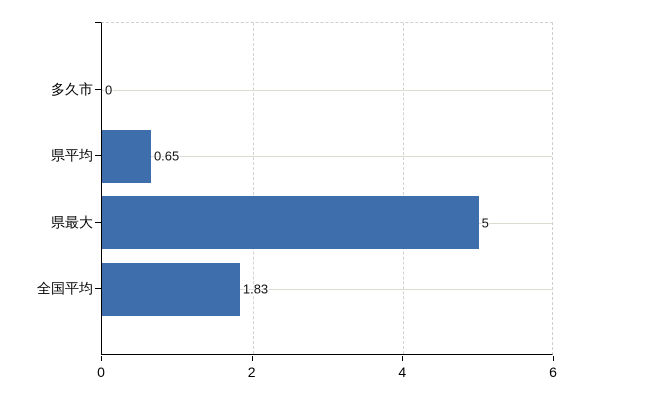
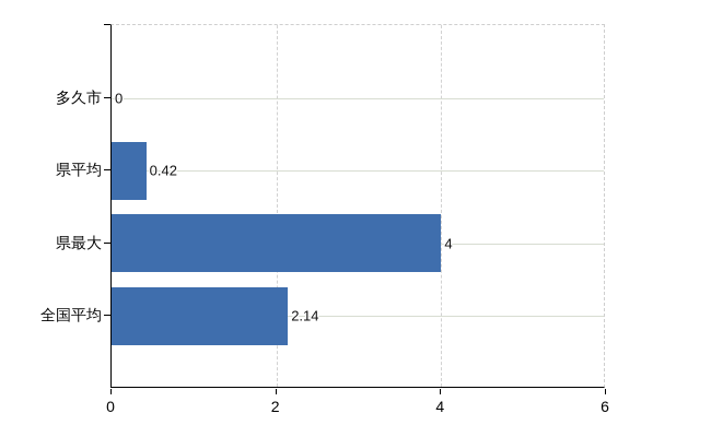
県平均: 0.65 -> 0.42
県最大: 5 -> 4
全国平均: 1.83 -> 2.14
